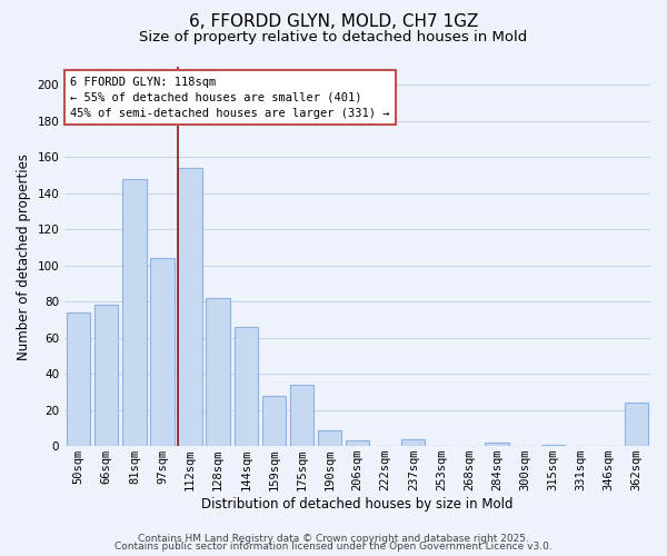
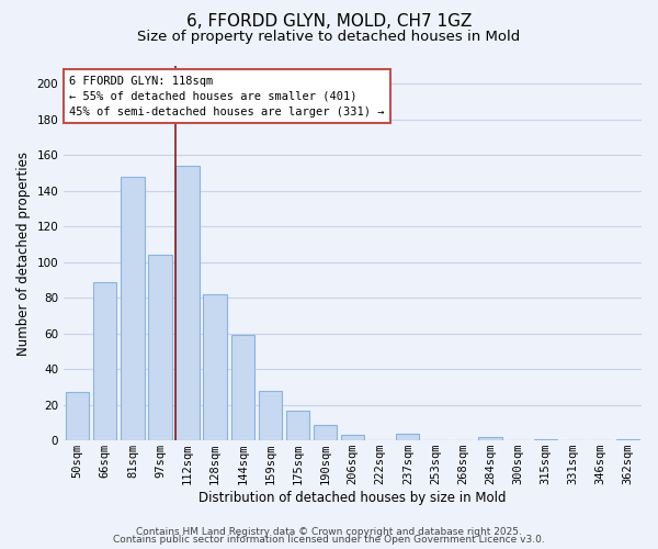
50sqm: 74 -> 27
66sqm: 78 -> 89
144sqm: 66 -> 59
175sqm: 34 -> 17
362sqm: 24 -> 1
